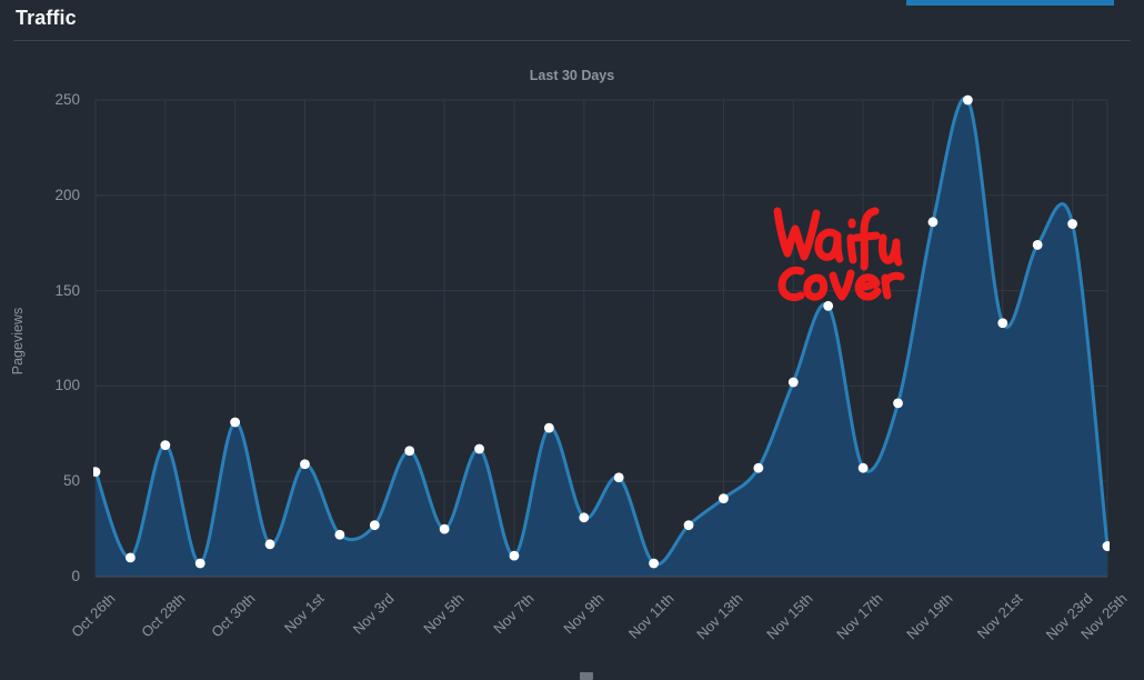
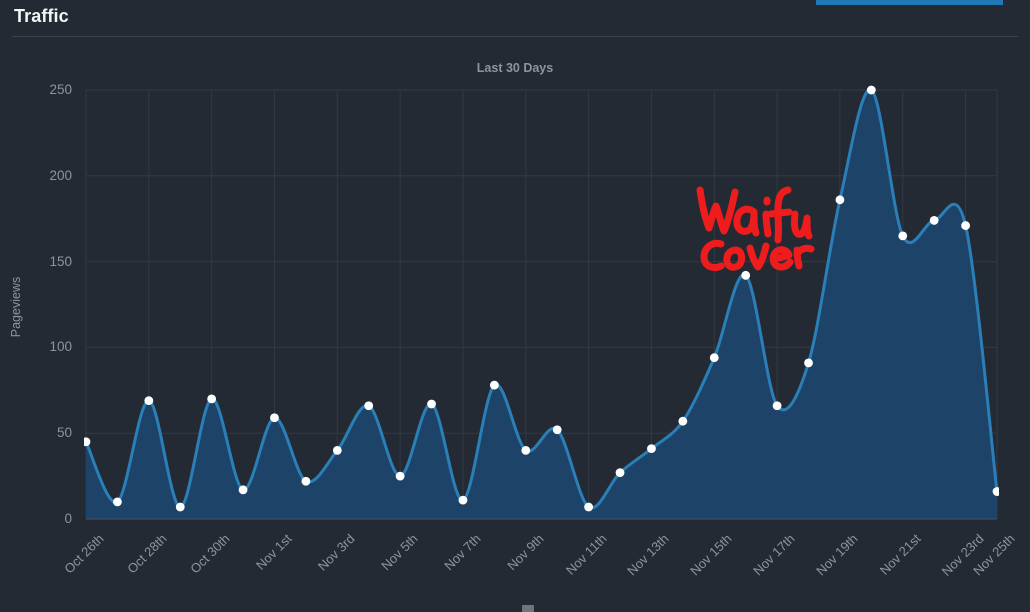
Oct 26th: 55 -> 45
Oct 30th: 81 -> 70
Nov 3rd: 27 -> 40
Nov 9th: 31 -> 40
Nov 15th: 102 -> 94
Nov 17th: 57 -> 66
Nov 21st: 133 -> 165
Nov 23rd: 185 -> 171
